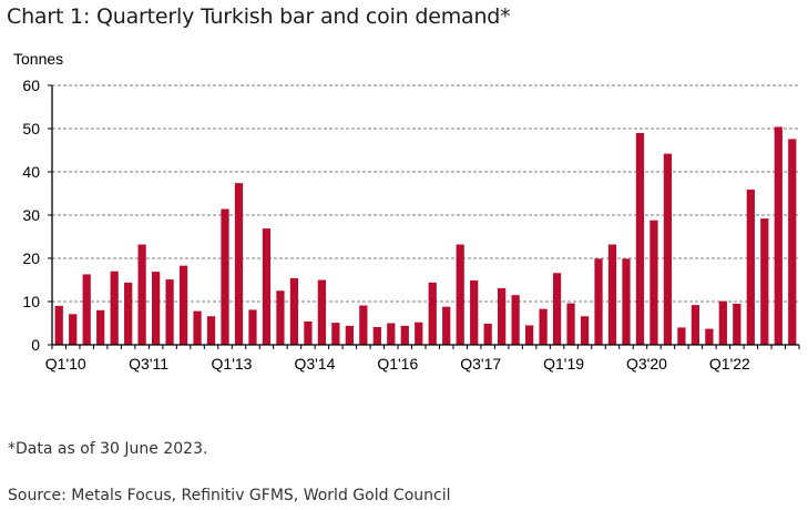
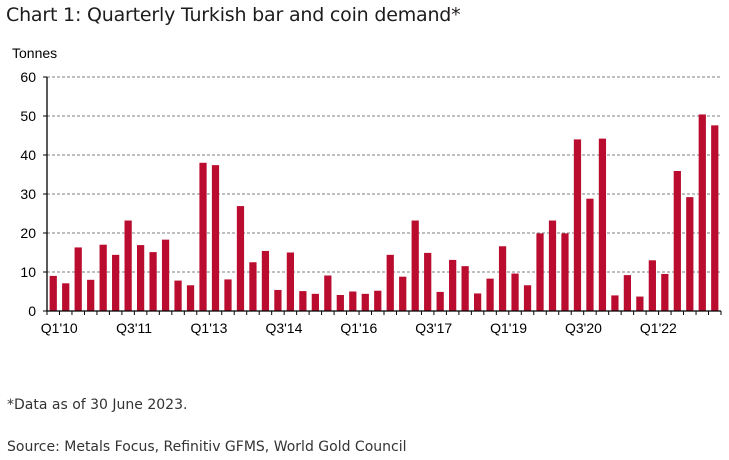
Q1'13: 31 -> 38
Q3'20: 49 -> 44
Q1'22: 10 -> 13
